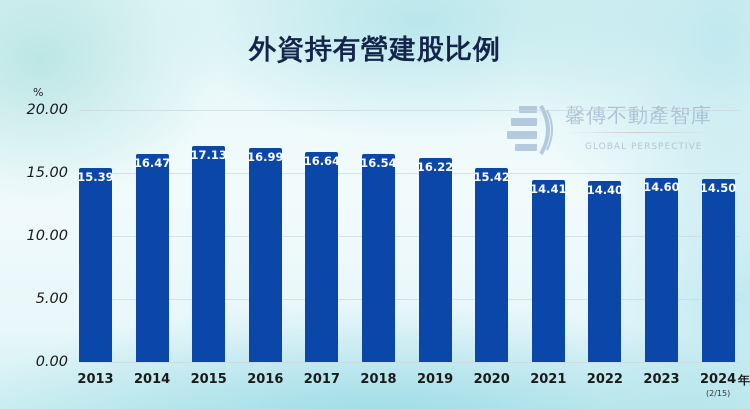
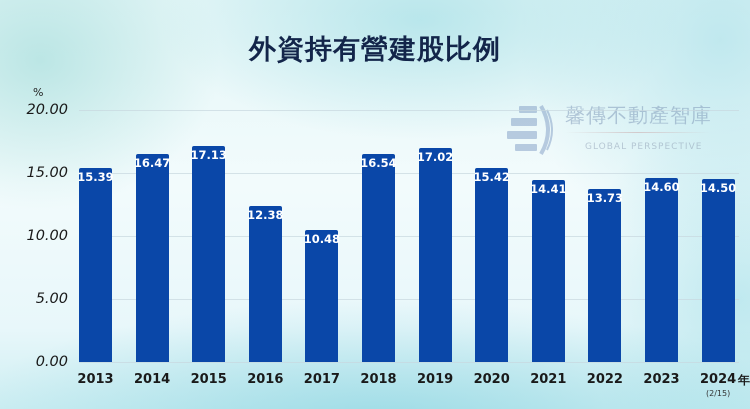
2016: 16.99 -> 12.38
2017: 16.64 -> 10.48
2019: 16.22 -> 17.02
2022: 14.40 -> 13.73
